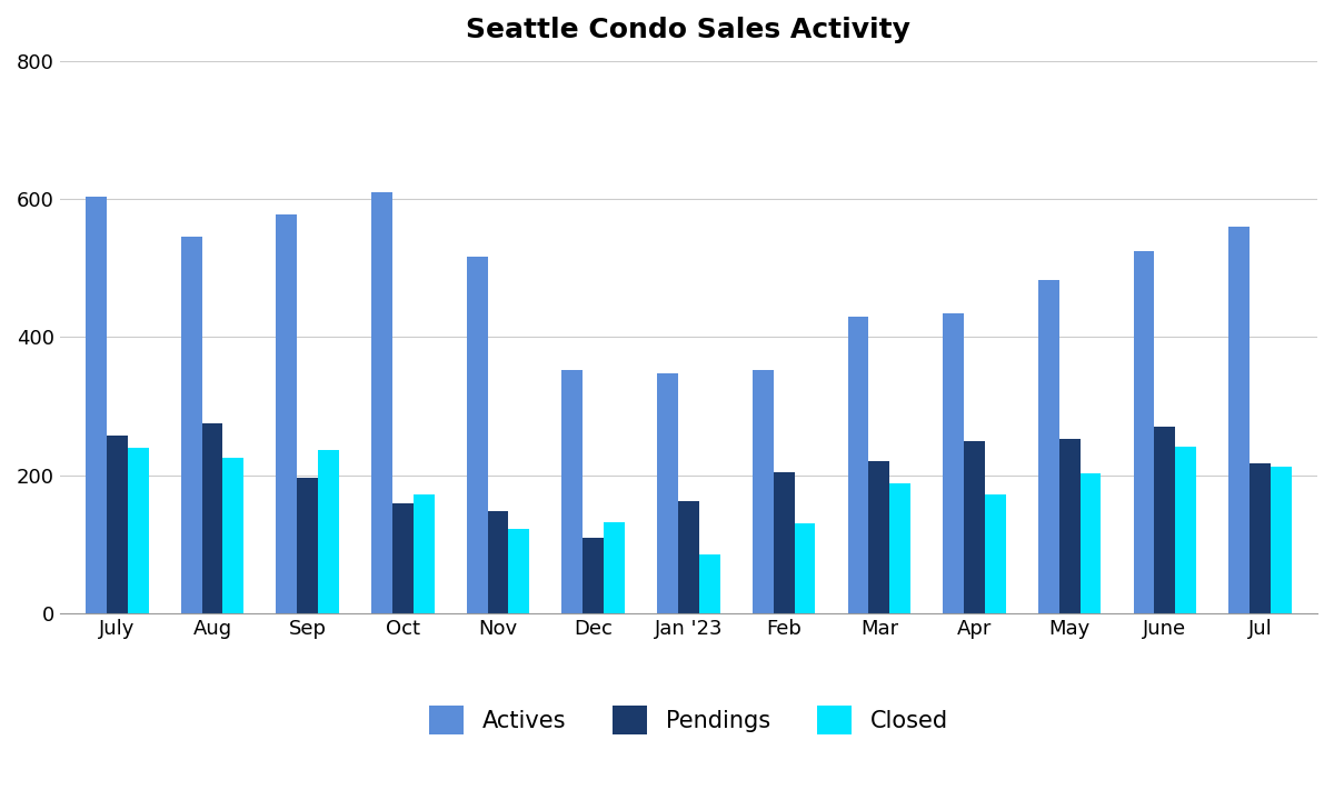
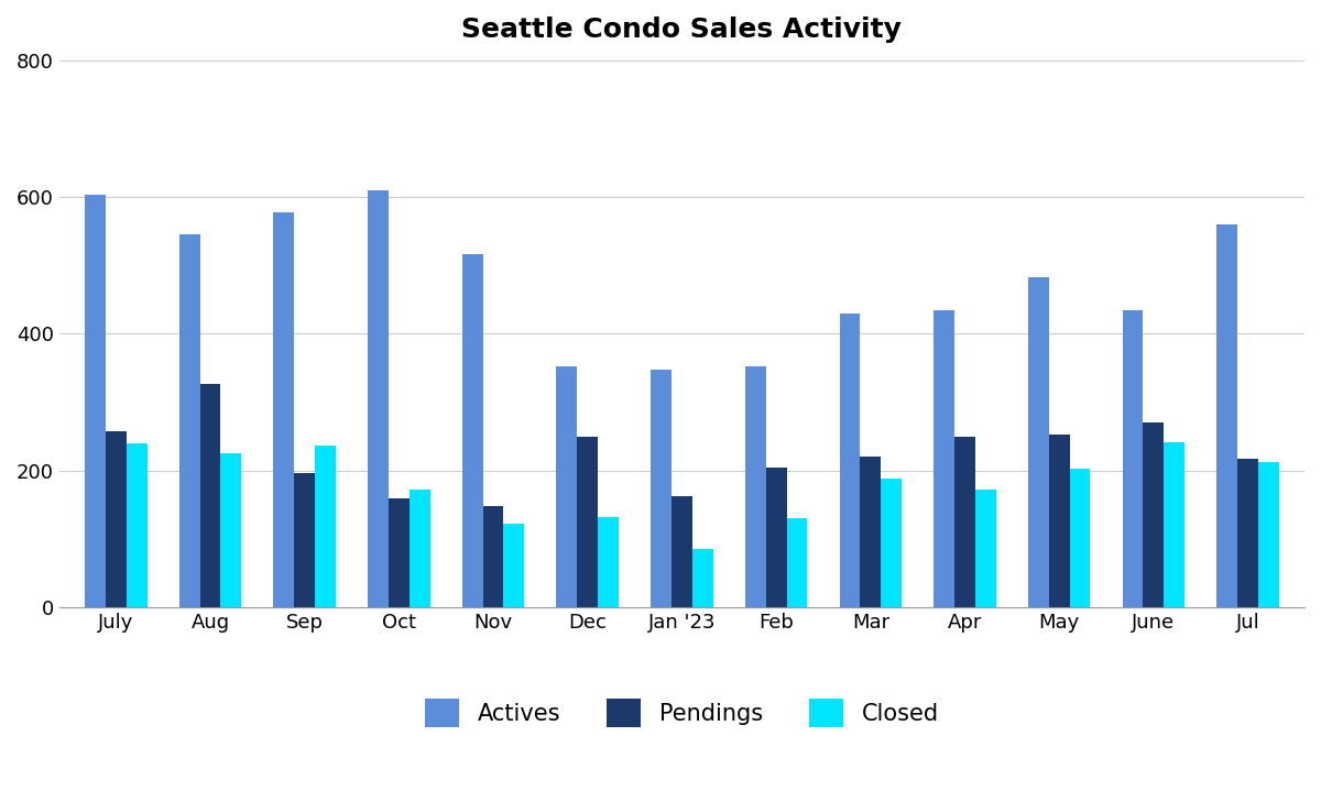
Pendings/Aug: 275 -> 326
Pendings/Dec: 110 -> 250
Actives/June: 524 -> 434
